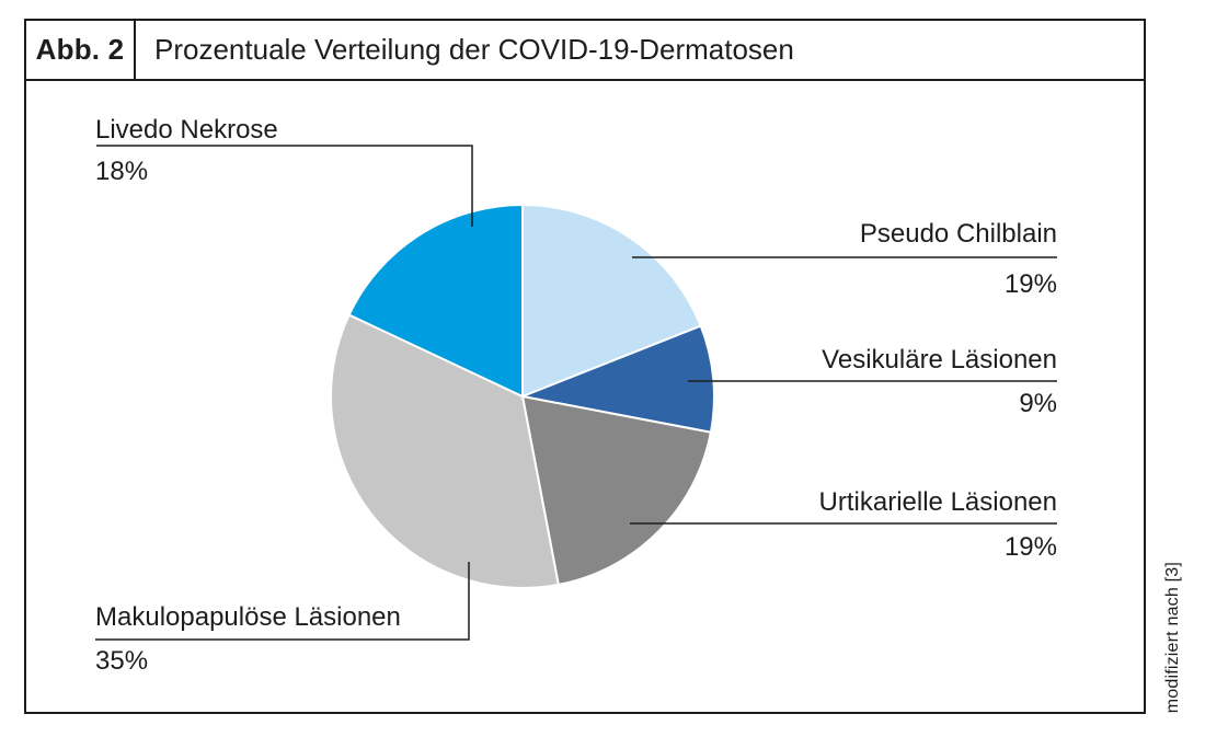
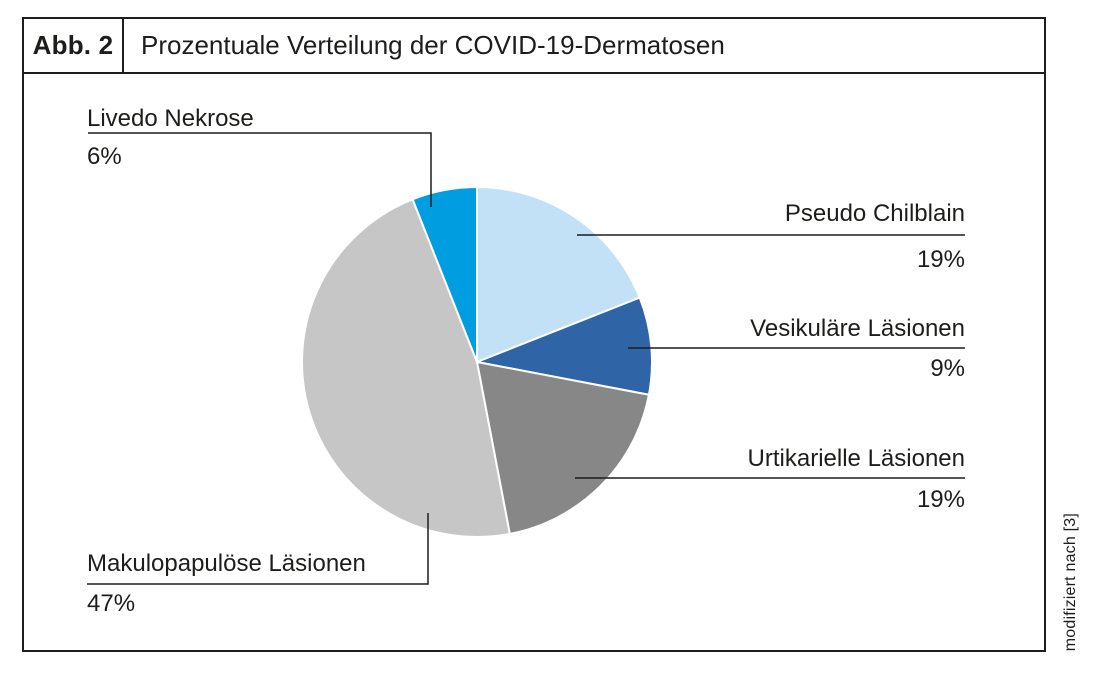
Makulopapulöse Läsionen: 35% -> 47%
Livedo Nekrose: 18% -> 6%
